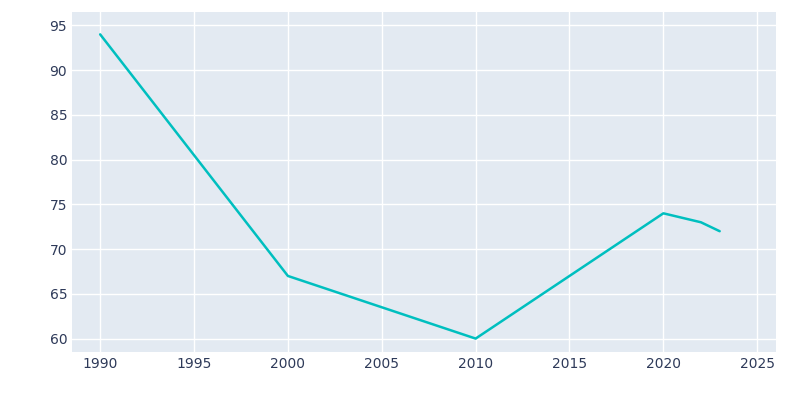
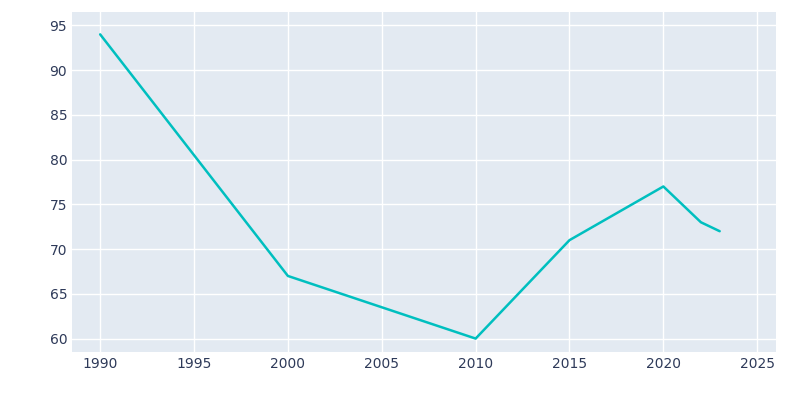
2015: 67 -> 71
2020: 74 -> 77
